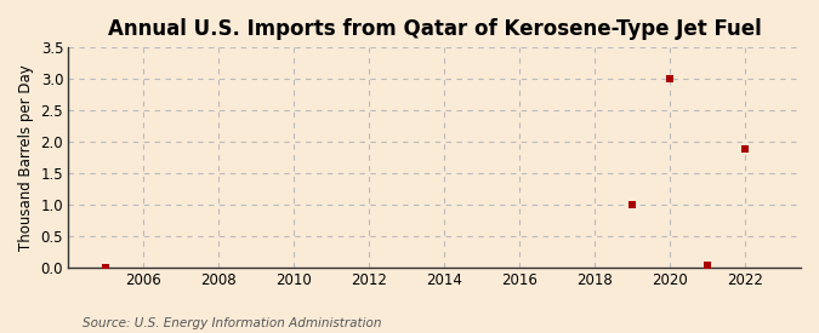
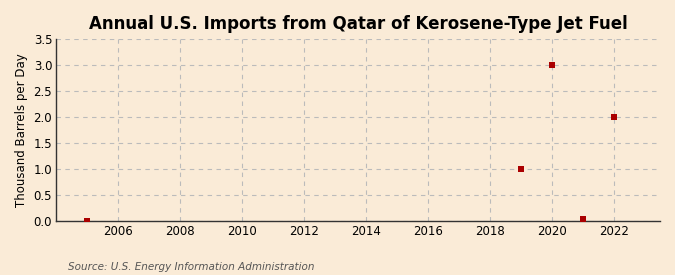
2022: 1.88 -> 2.00
